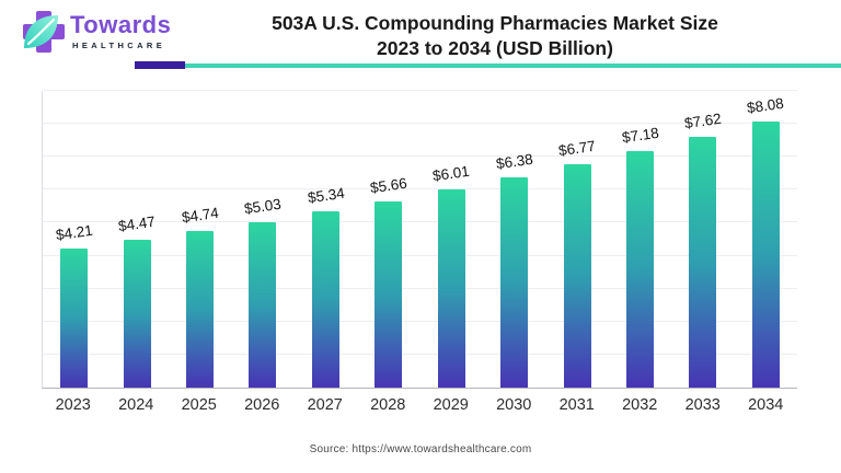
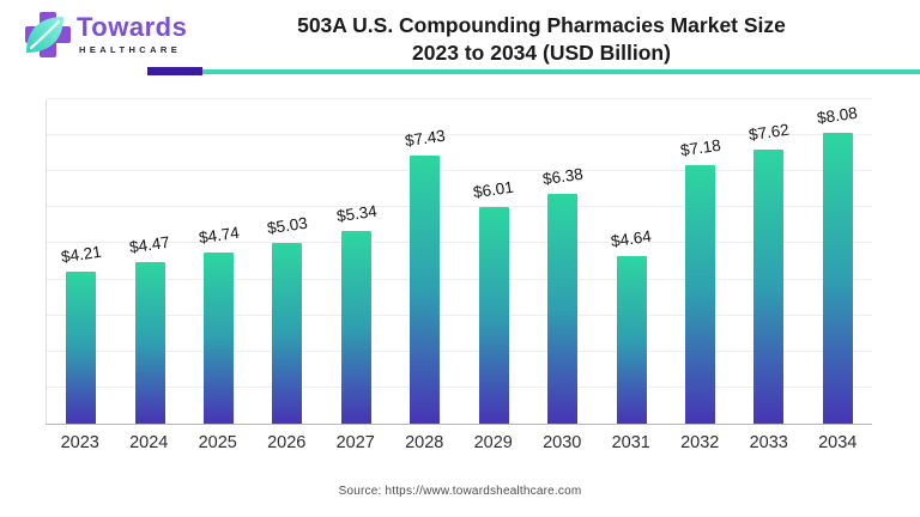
2028: $5.66 -> $7.43
2031: $6.77 -> $4.64
